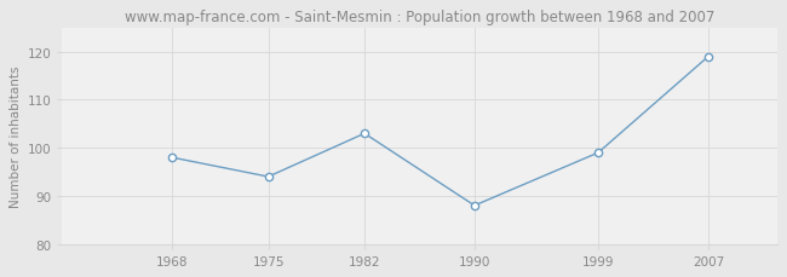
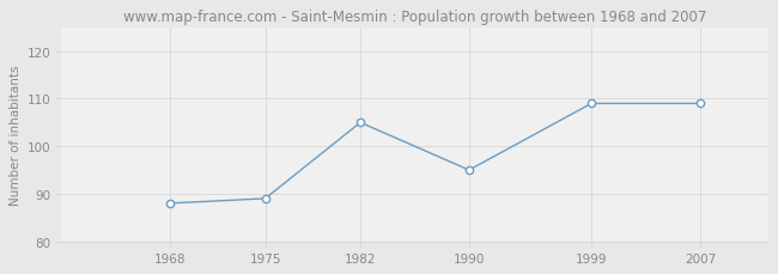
1968: 98 -> 88
1975: 94 -> 89
1982: 103 -> 105
1990: 88 -> 95
1999: 99 -> 109
2007: 119 -> 109
